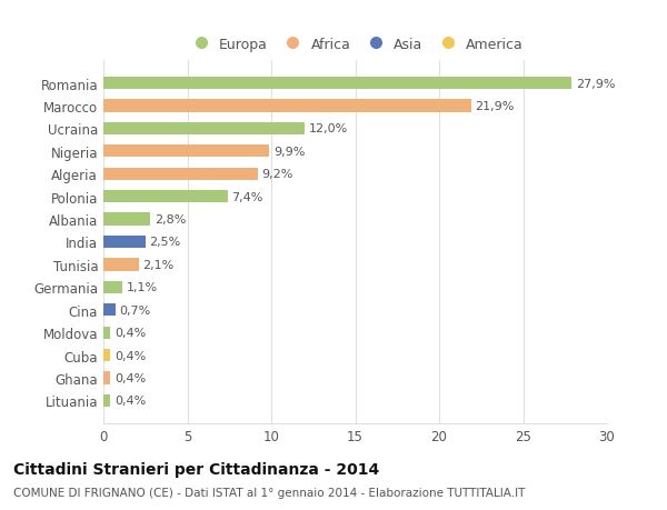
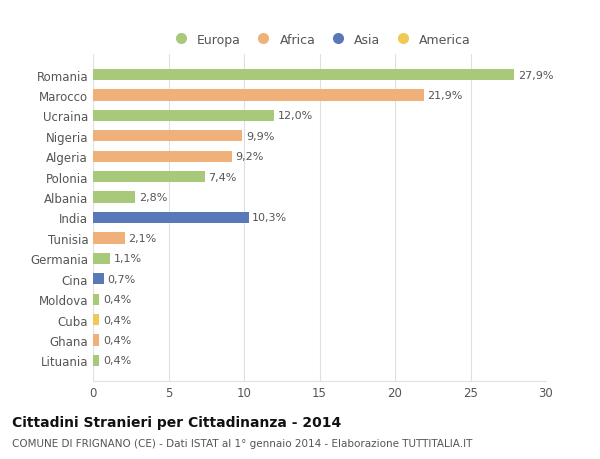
India: 2,5% -> 10,3%
